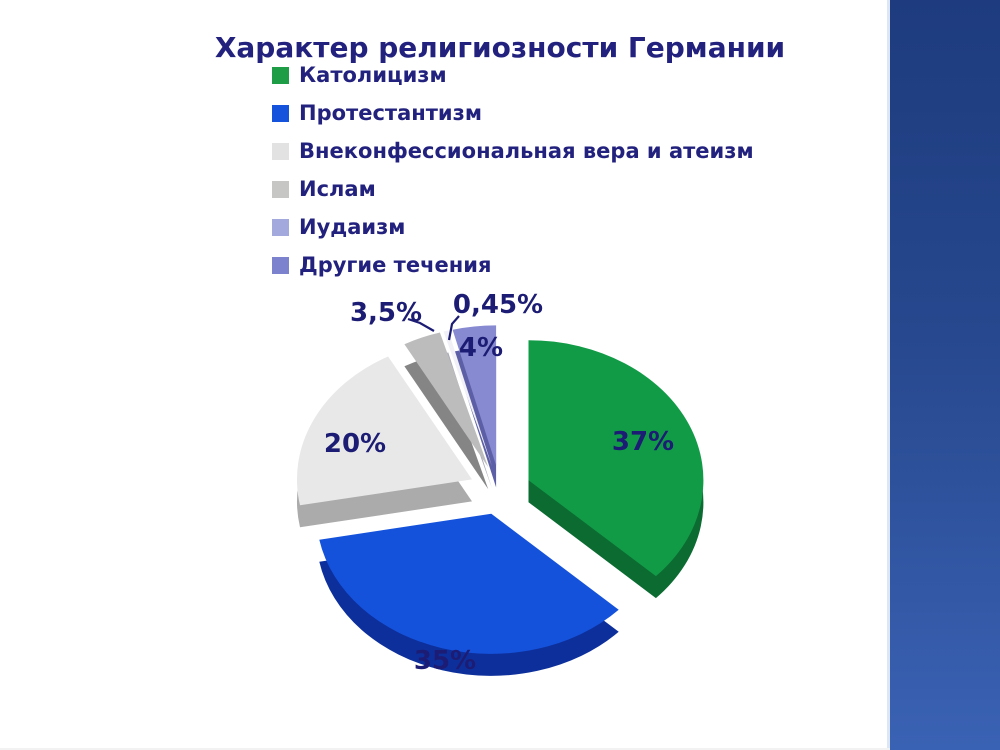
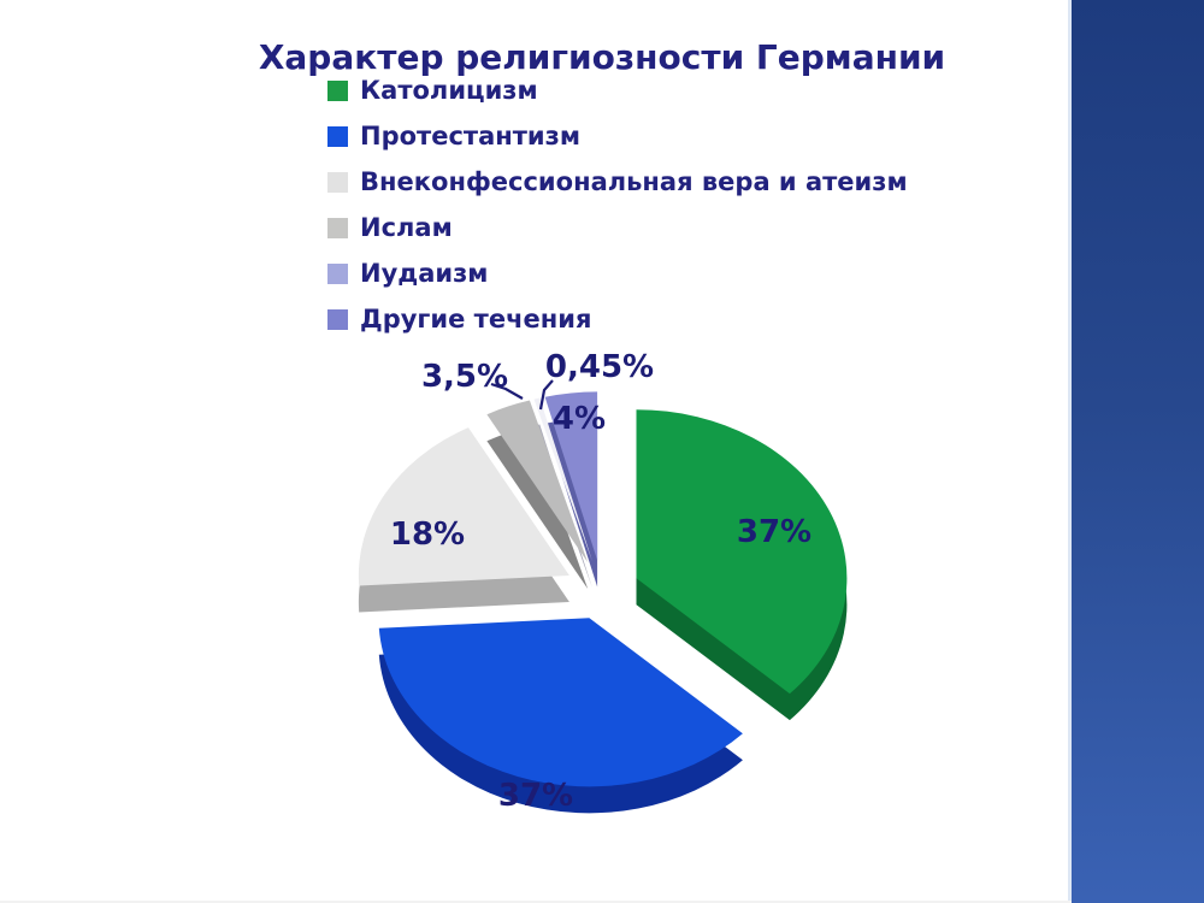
Протестантизм: 35% -> 37%
Внеконфессиональная вера и атеизм: 20% -> 18%
